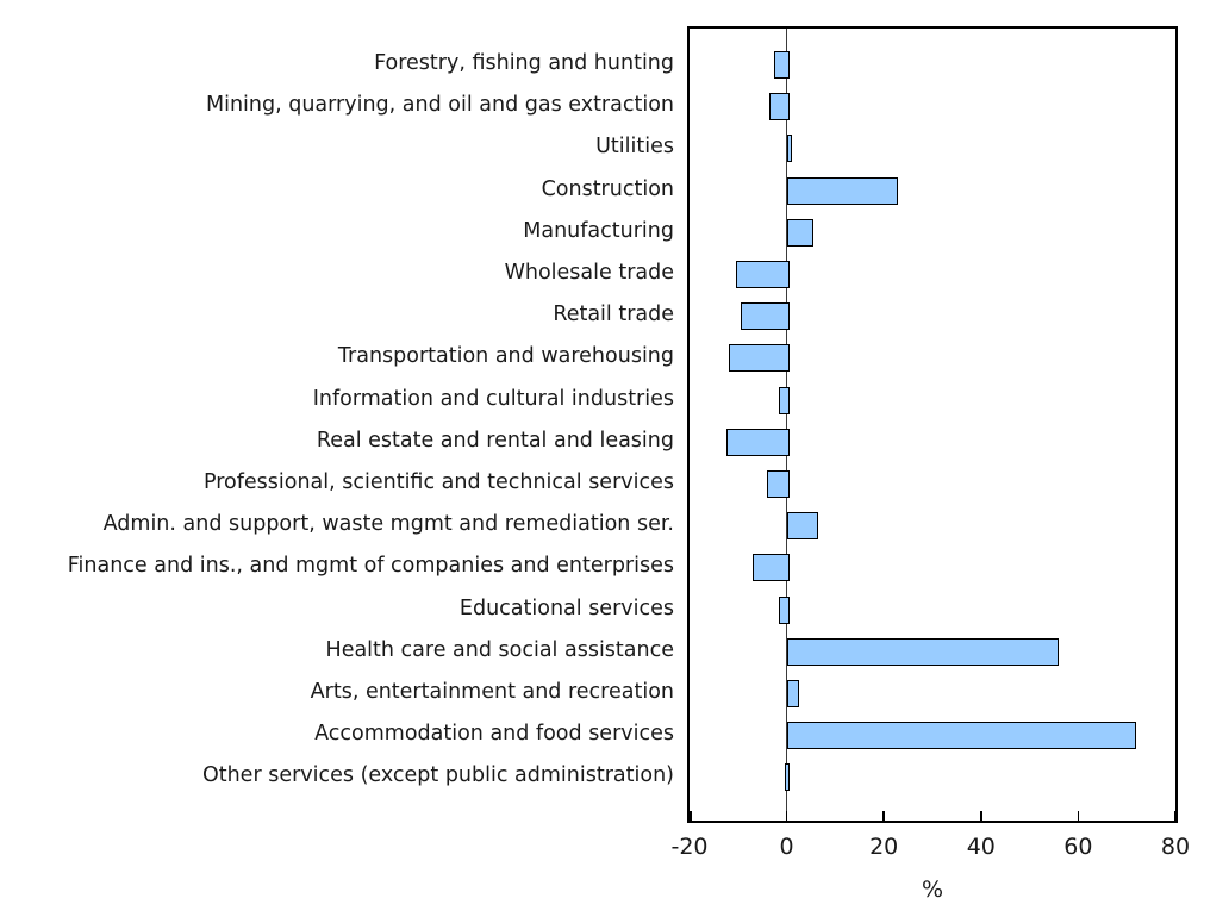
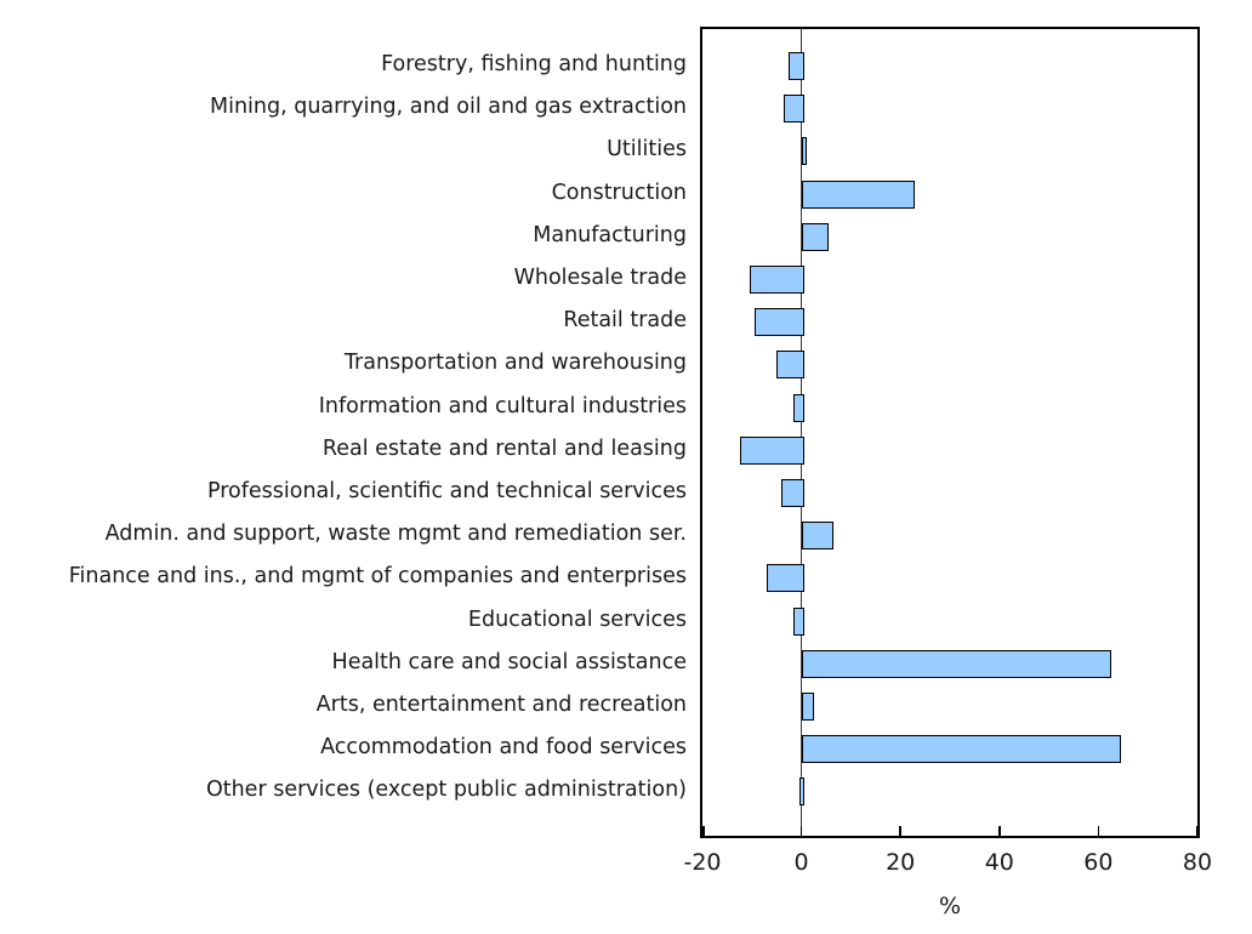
Transportation and warehousing: -12 -> -5
Health care and social assistance: 56 -> 62
Accommodation and food services: 72 -> 64
